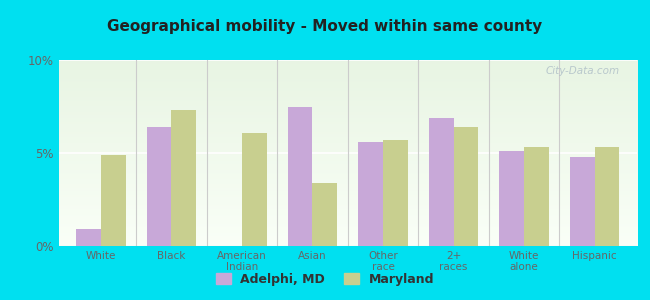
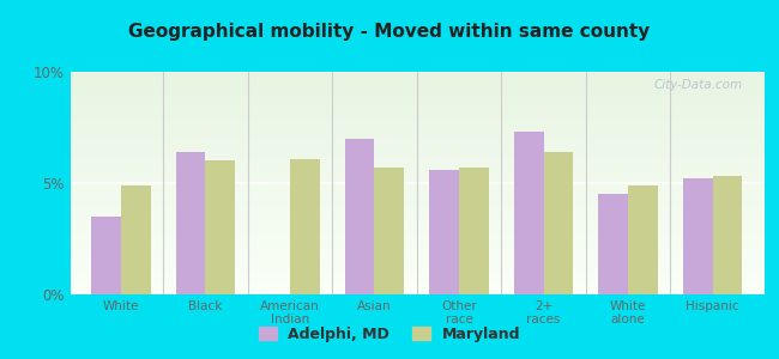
Adelphi, MD/White: 0.9% -> 3.5%
Maryland/Black: 7.3% -> 6.0%
Adelphi, MD/Asian: 7.5% -> 7.0%
Maryland/Asian: 3.4% -> 5.7%
Adelphi, MD/2+ races: 6.9% -> 7.3%
Adelphi, MD/White alone: 5.1% -> 4.5%
Maryland/White alone: 5.3% -> 4.9%
Adelphi, MD/Hispanic: 4.8% -> 5.2%
